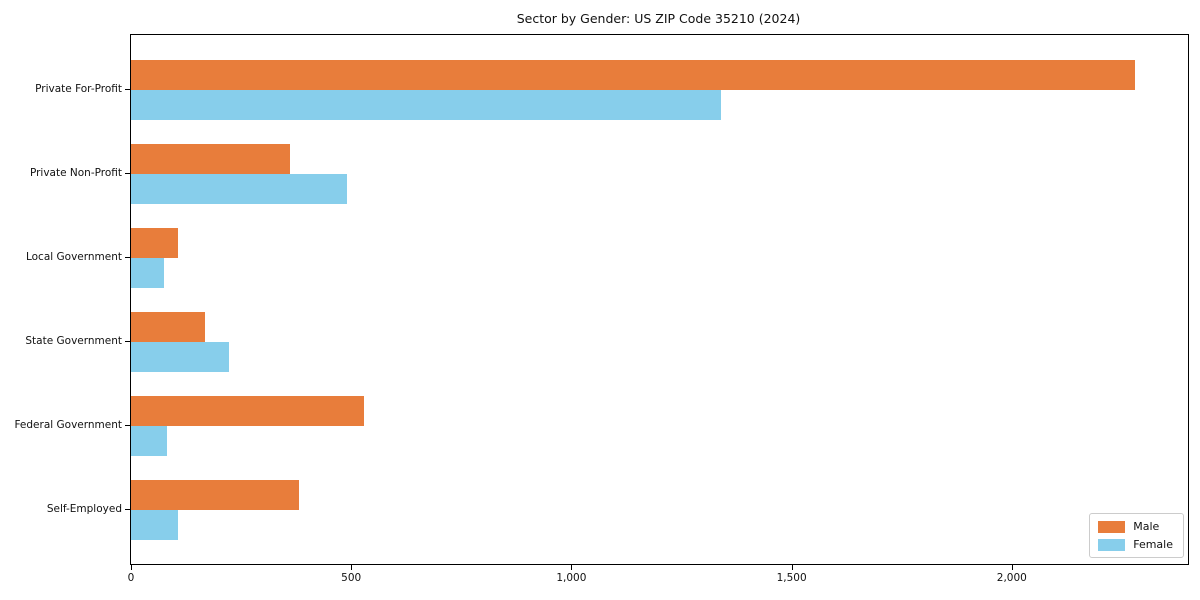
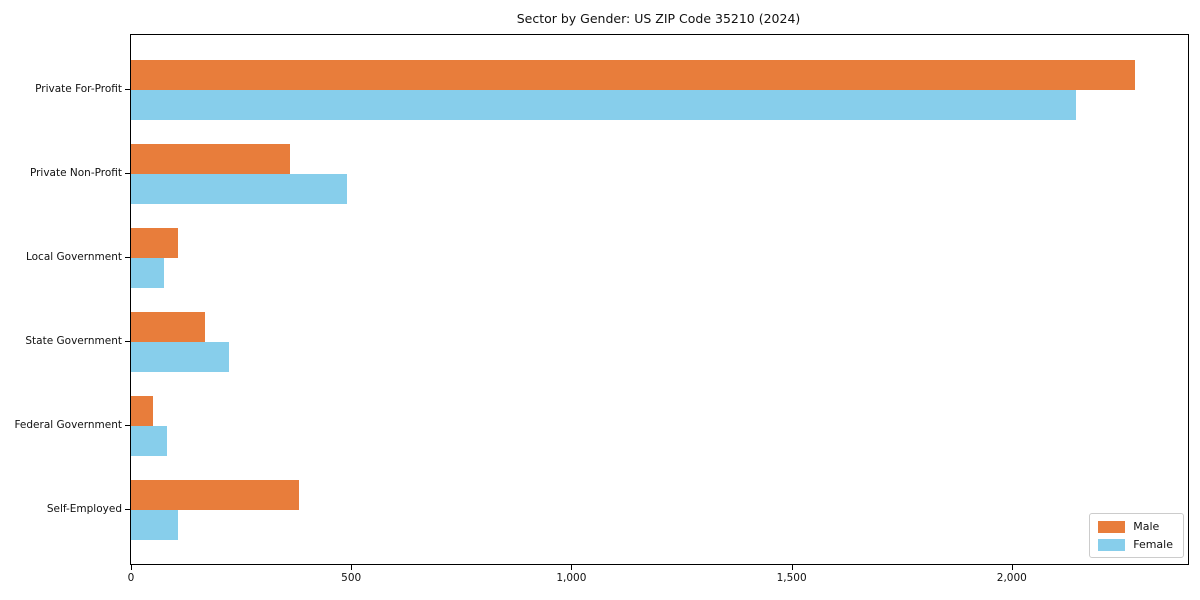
Female/Private For-Profit: 1340 -> 2140
Male/Federal Government: 530 -> 50
